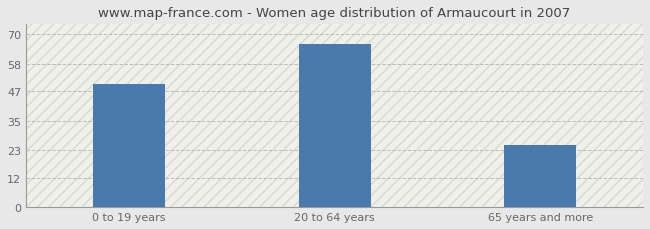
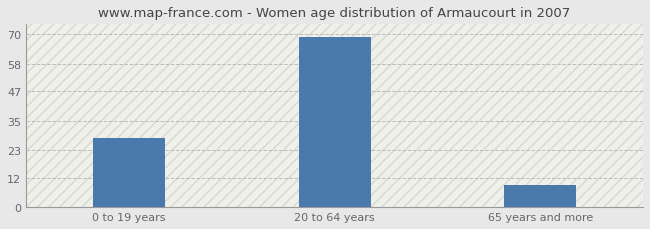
0 to 19 years: 50 -> 28
20 to 64 years: 66 -> 69
65 years and more: 25 -> 9
